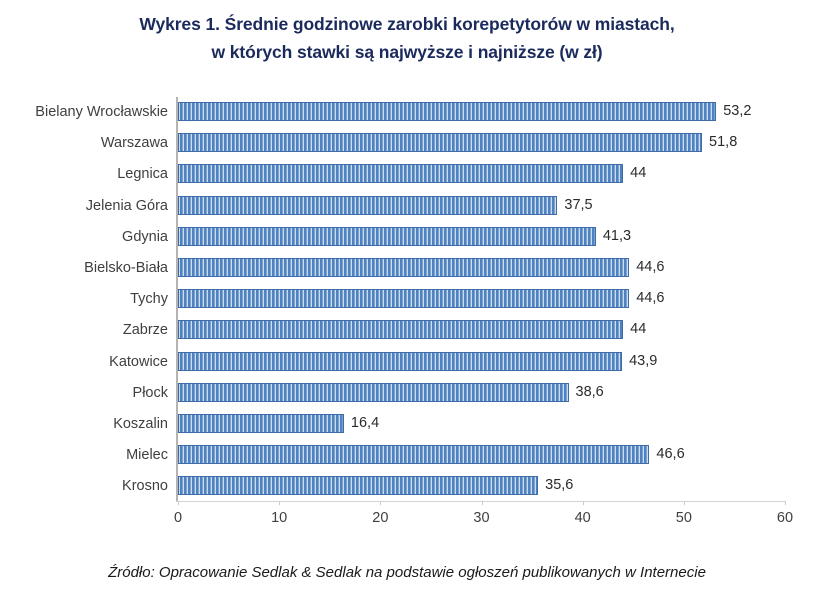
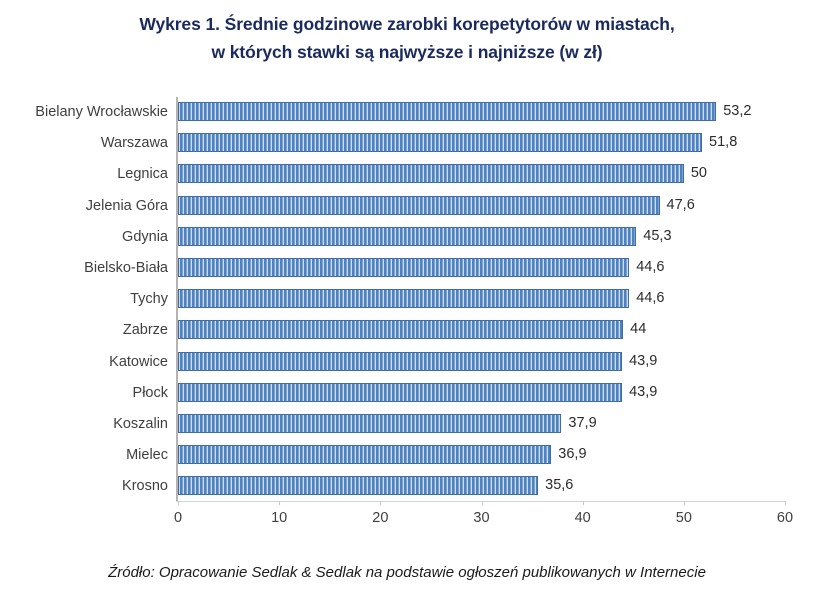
Legnica: 44 -> 50
Jelenia Góra: 37,5 -> 47,6
Gdynia: 41,3 -> 45,3
Płock: 38,6 -> 43,9
Koszalin: 16,4 -> 37,9
Mielec: 46,6 -> 36,9
